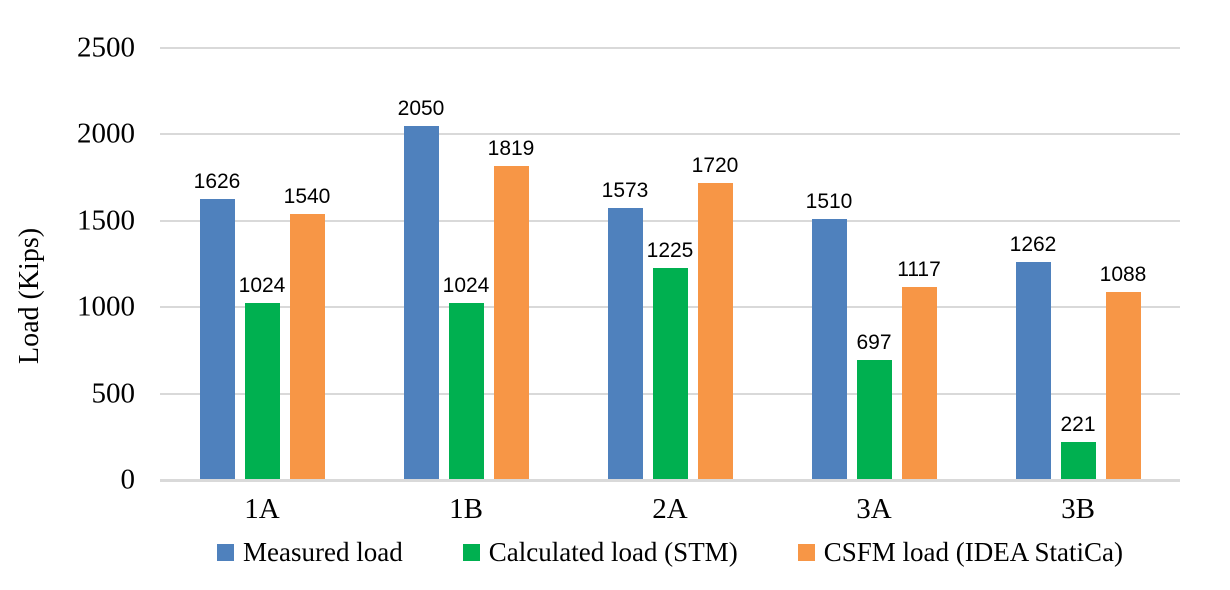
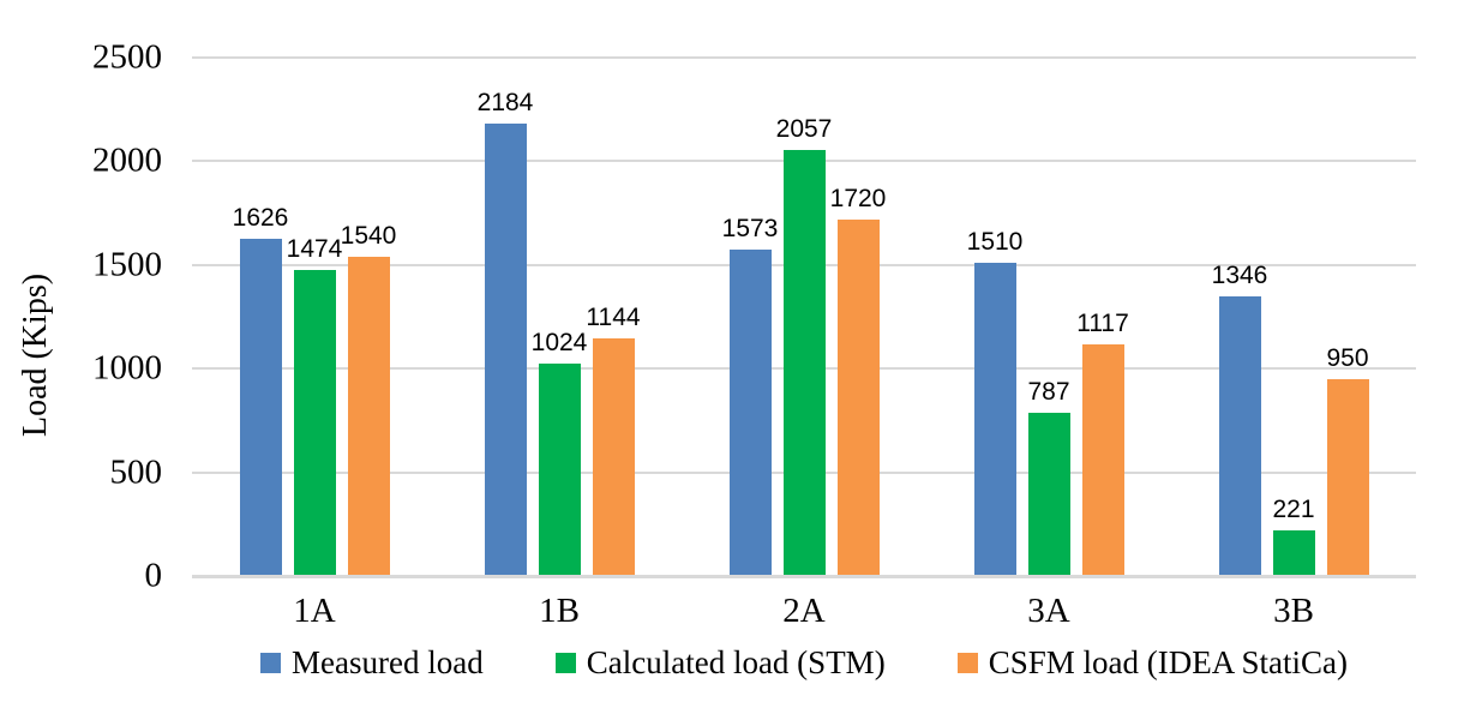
Calculated load (STM)/1A: 1024 -> 1474
Measured load/1B: 2050 -> 2184
CSFM load (IDEA StatiCa)/1B: 1819 -> 1144
Calculated load (STM)/2A: 1225 -> 2057
Calculated load (STM)/3A: 697 -> 787
Measured load/3B: 1262 -> 1346
CSFM load (IDEA StatiCa)/3B: 1088 -> 950
